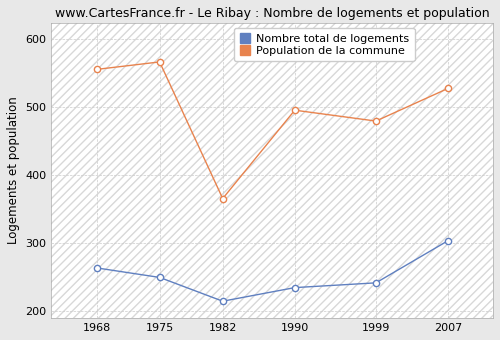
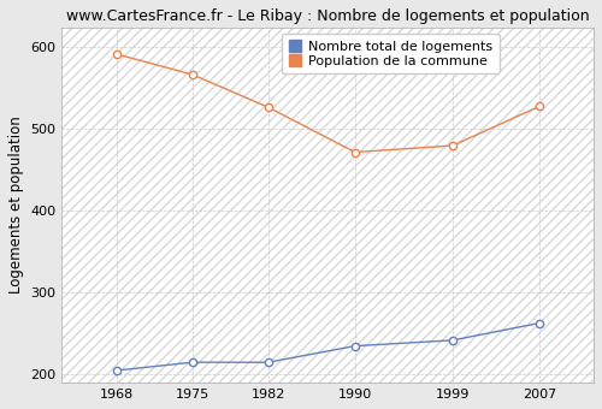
Nombre total de logements/1968: 264 -> 205
Population de la commune/1968: 556 -> 592
Nombre total de logements/1975: 250 -> 215
Population de la commune/1982: 366 -> 527
Population de la commune/1990: 496 -> 472
Nombre total de logements/2007: 304 -> 263
